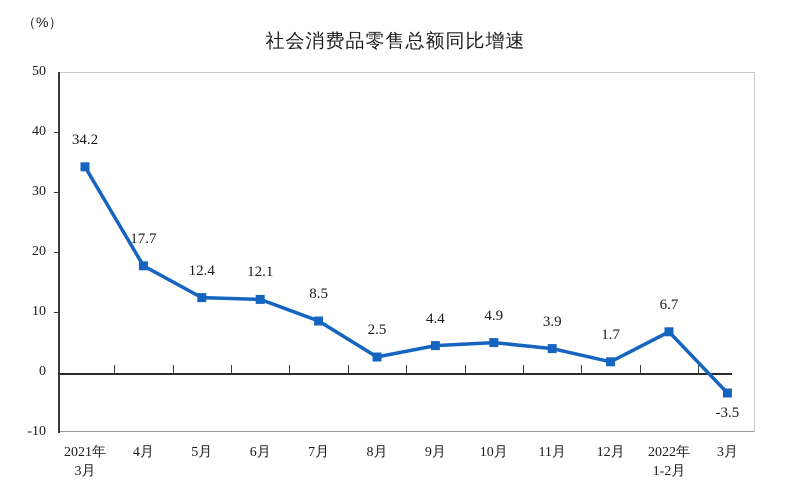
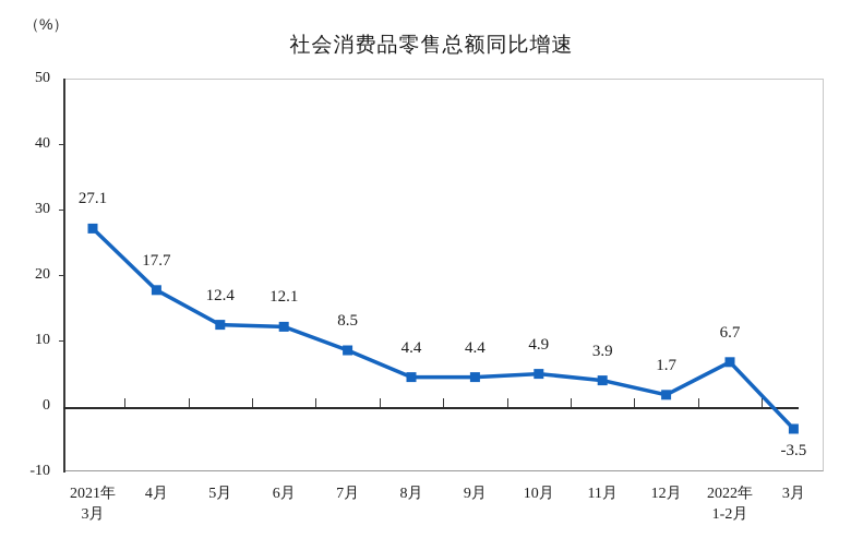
2021年 3月: 34.2 -> 27.1
8月: 2.5 -> 4.4
